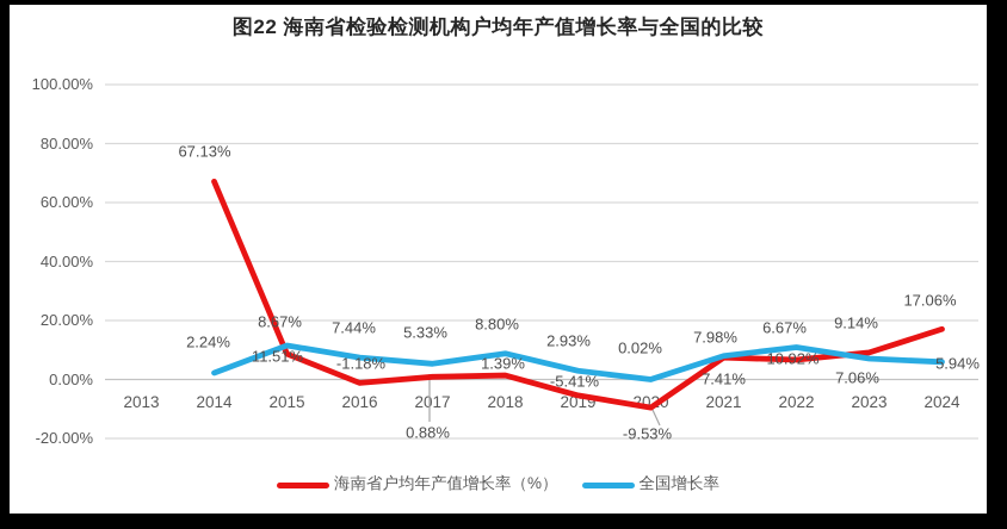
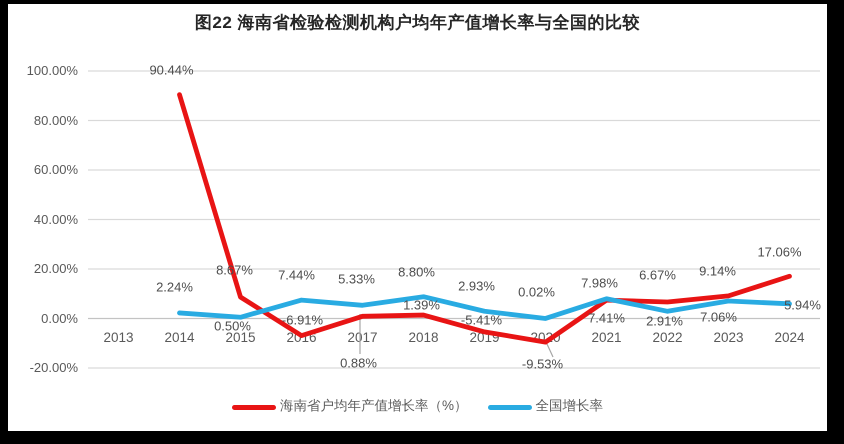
海南省户均年产值增长率（%）/2014: 67.13% -> 90.44%
全国增长率/2015: 11.51% -> 0.50%
海南省户均年产值增长率（%）/2016: -1.18% -> -6.91%
全国增长率/2022: 10.92% -> 2.91%
